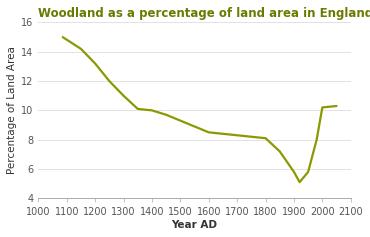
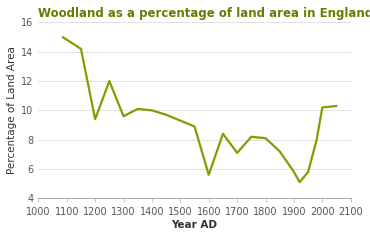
1200: 13.2 -> 9.4
1300: 11.0 -> 9.6
1600: 8.5 -> 5.6
1700: 8.3 -> 7.1
